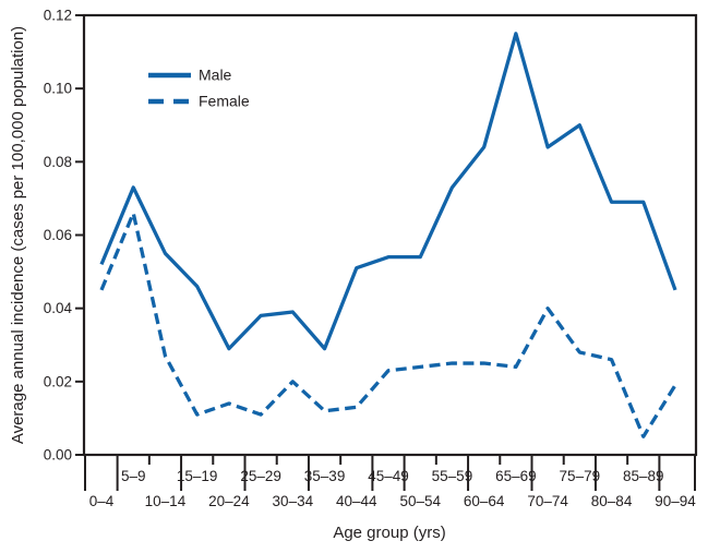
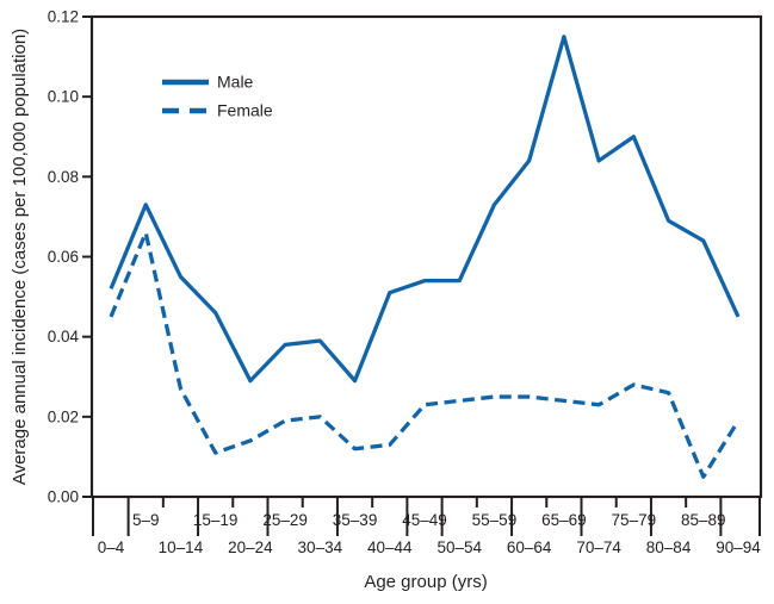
Female/25–29: 0.011 -> 0.019
Female/70–74: 0.040 -> 0.023
Male/85–89: 0.069 -> 0.064
